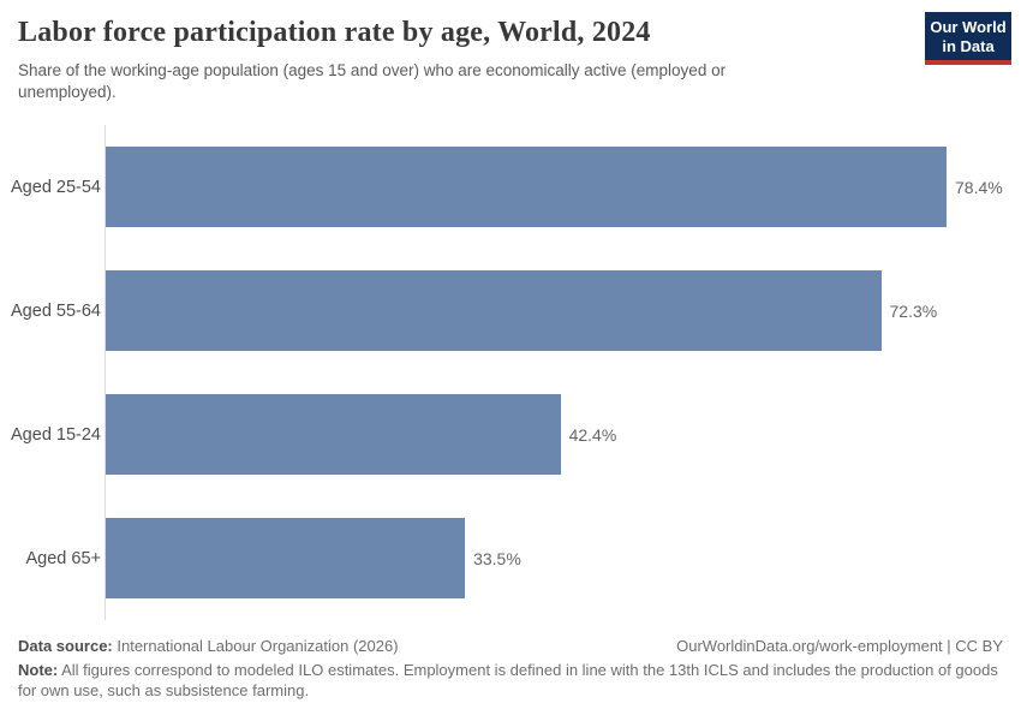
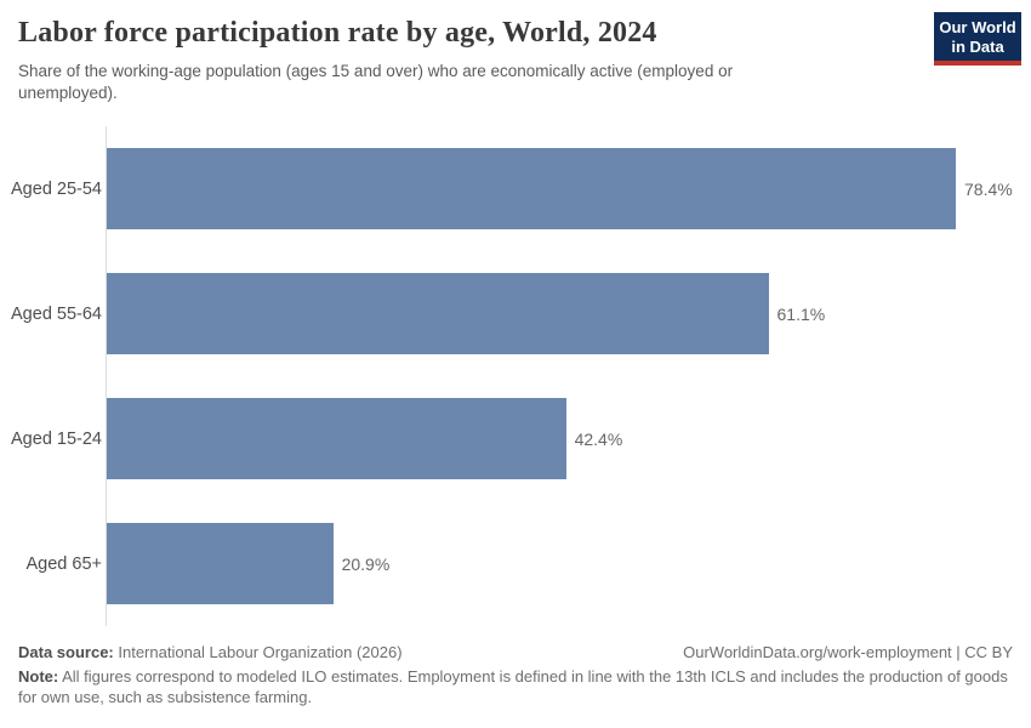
Aged 55-64: 72.3% -> 61.1%
Aged 65+: 33.5% -> 20.9%
